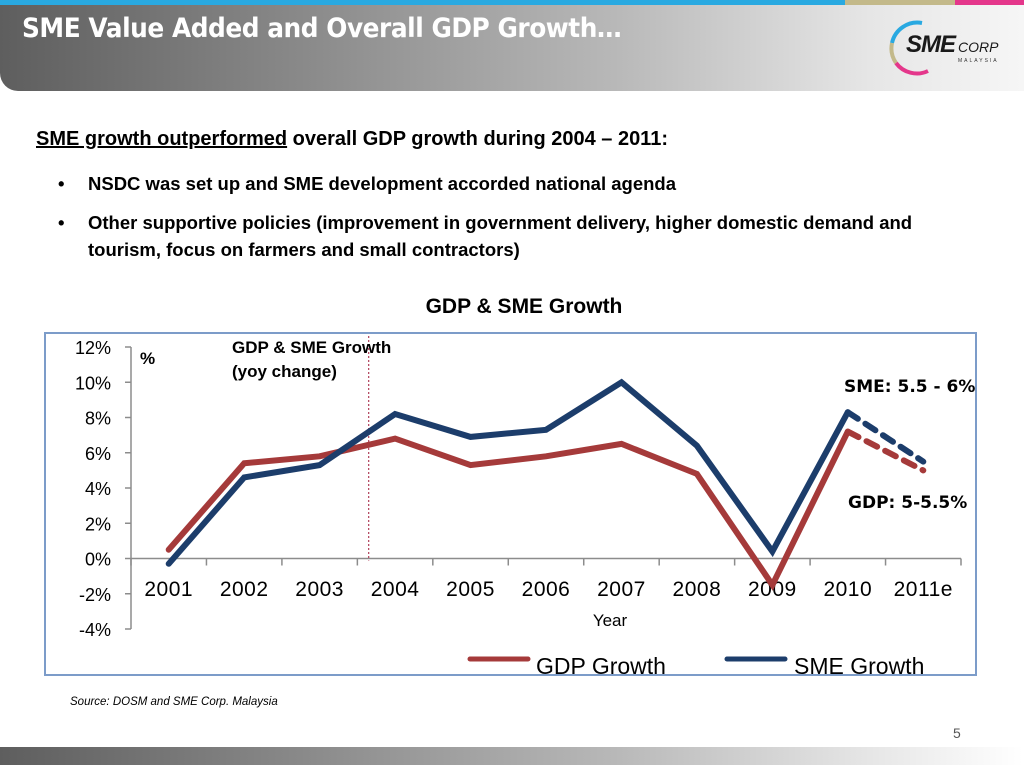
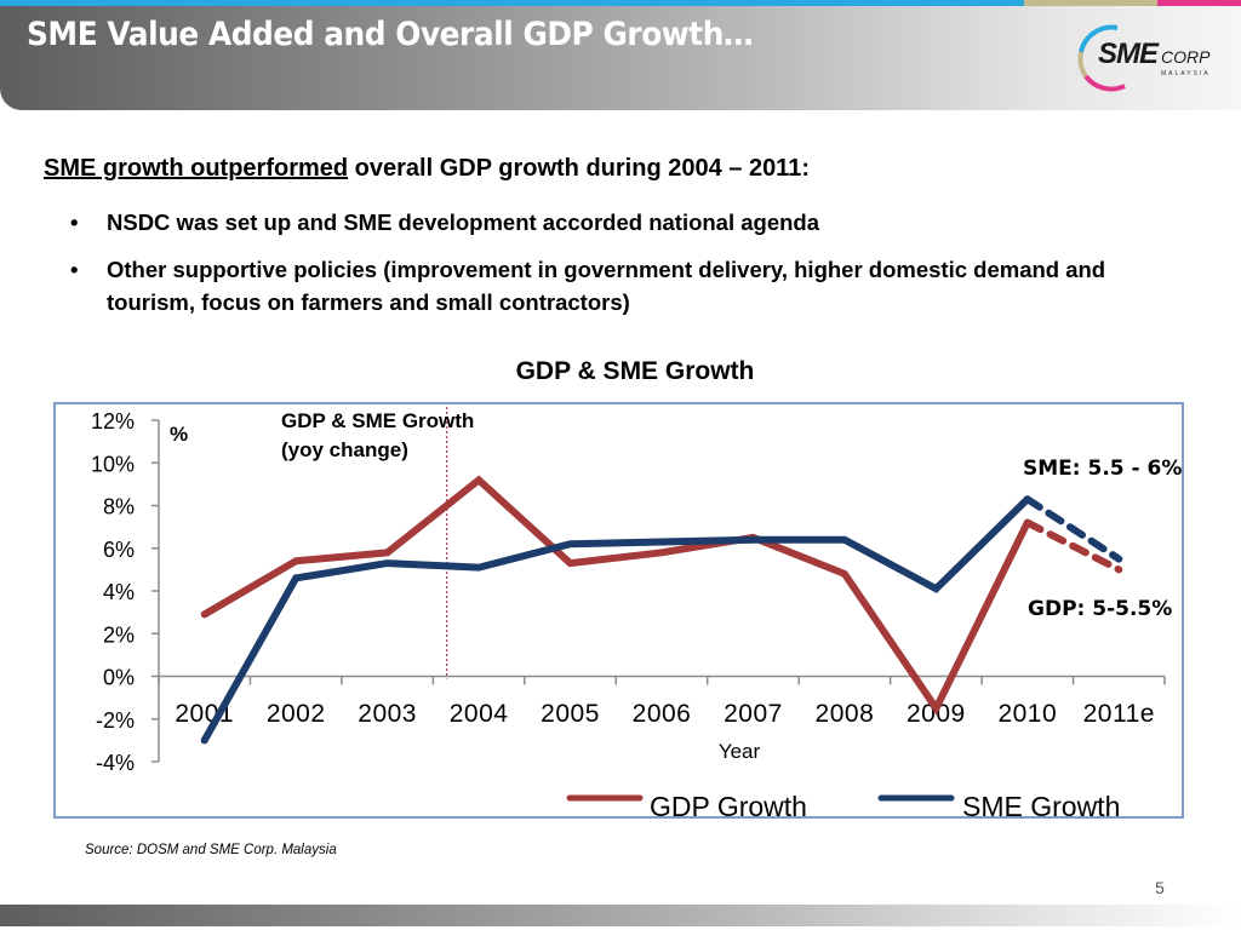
GDP Growth/2001: 0.5% -> 2.9%
SME Growth/2001: -0.3% -> -3.0%
GDP Growth/2004: 6.8% -> 9.2%
SME Growth/2004: 8.2% -> 5.1%
SME Growth/2005: 6.9% -> 6.2%
SME Growth/2006: 7.3% -> 6.3%
SME Growth/2007: 10.0% -> 6.4%
SME Growth/2009: 0.4% -> 4.1%
